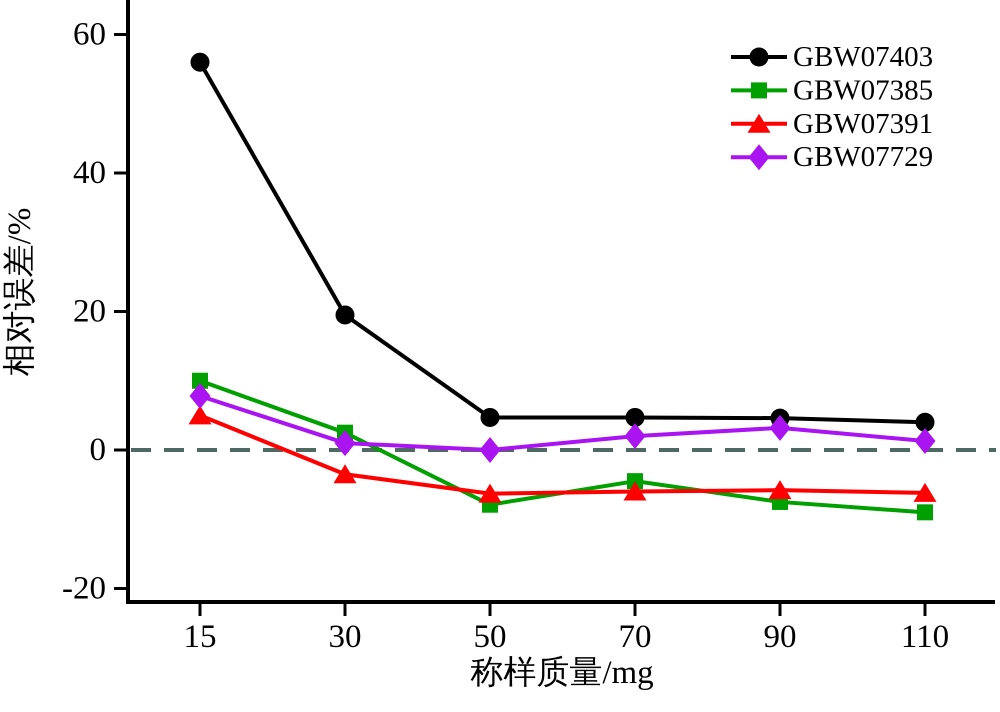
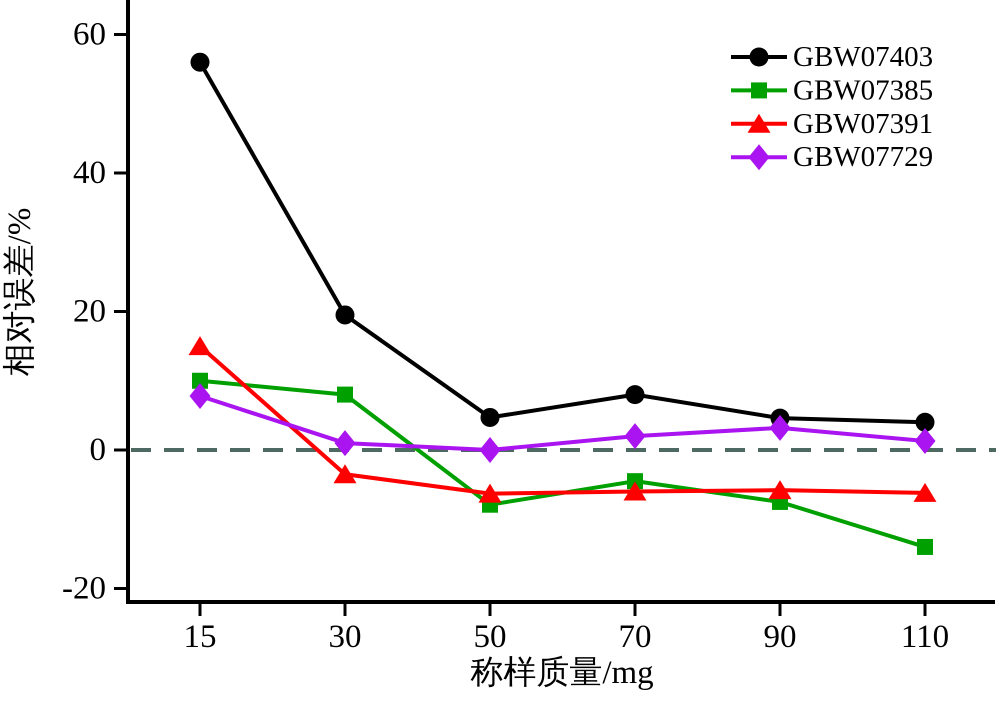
GBW07391/15: 5 -> 15
GBW07385/30: 2 -> 8
GBW07403/70: 5 -> 8
GBW07385/110: -9 -> -14
